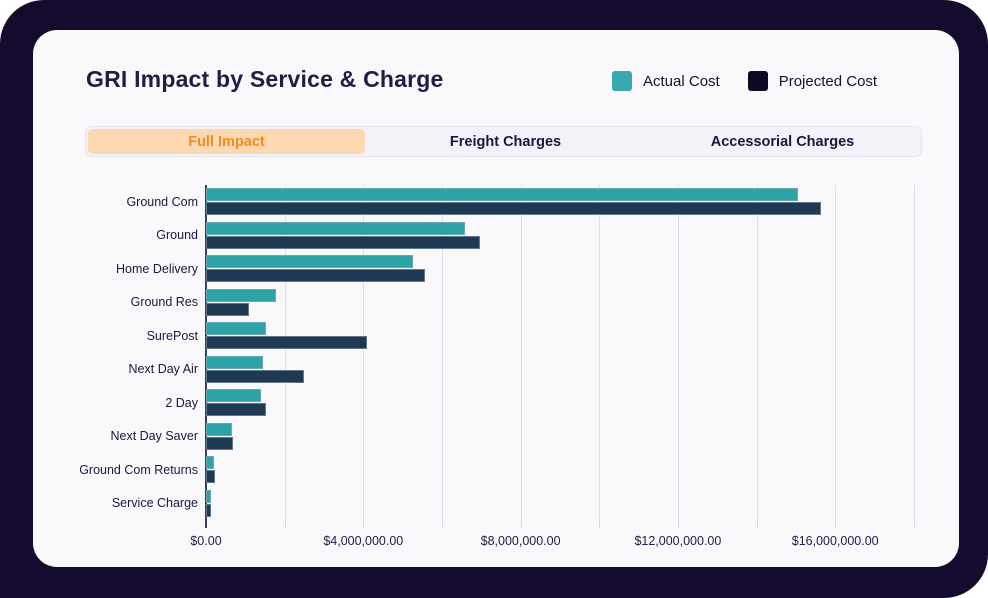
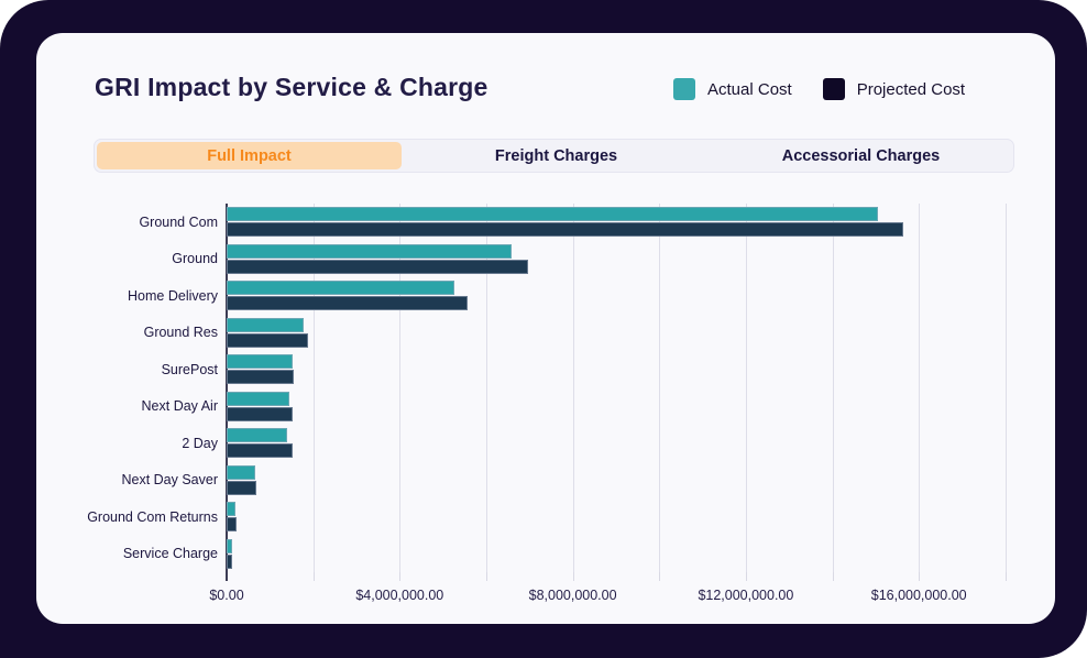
Projected Cost/Ground Res: $1100000 -> $1900000
Projected Cost/SurePost: $4100000 -> $1500000
Projected Cost/Next Day Air: $2500000 -> $1500000
